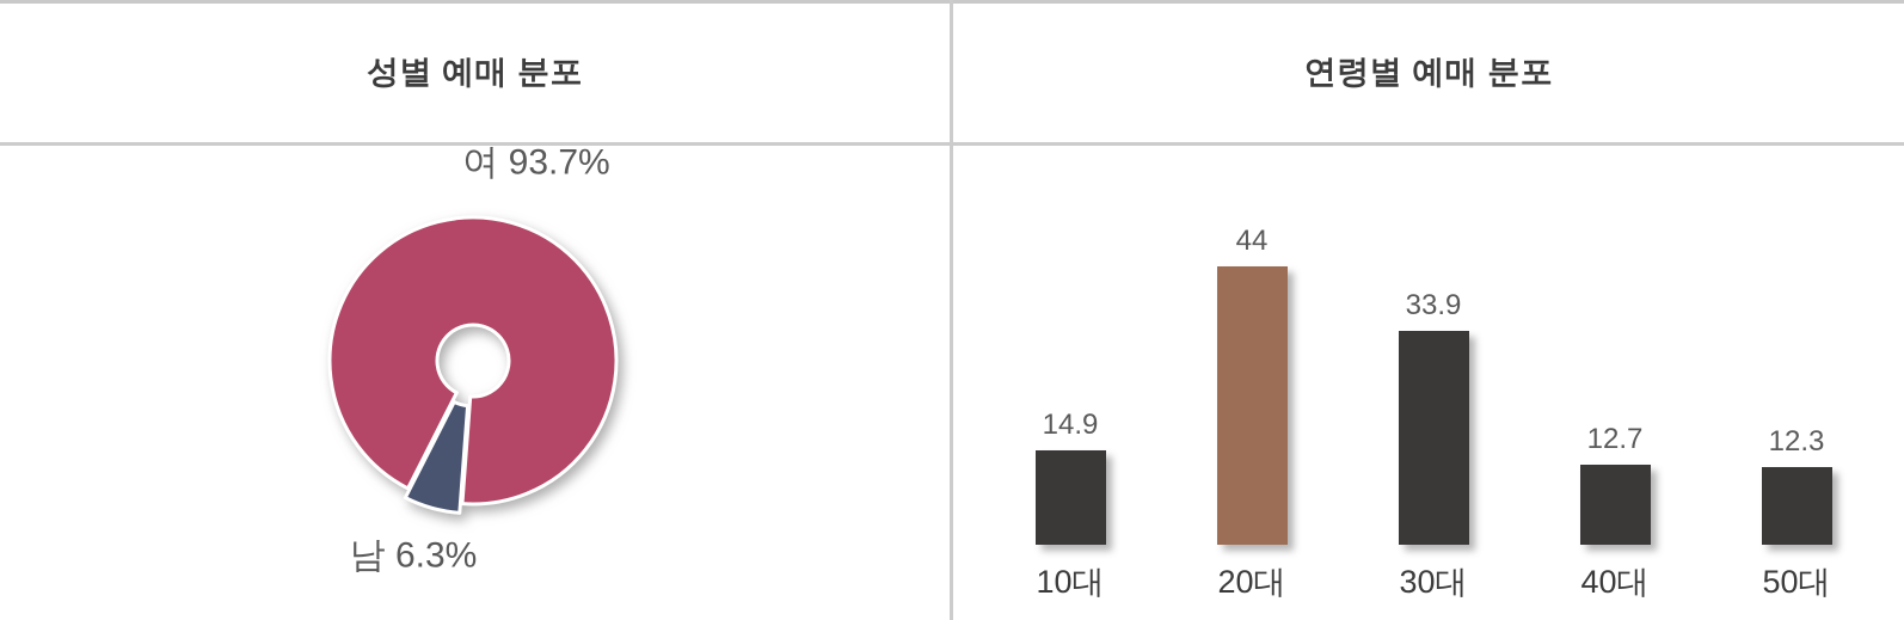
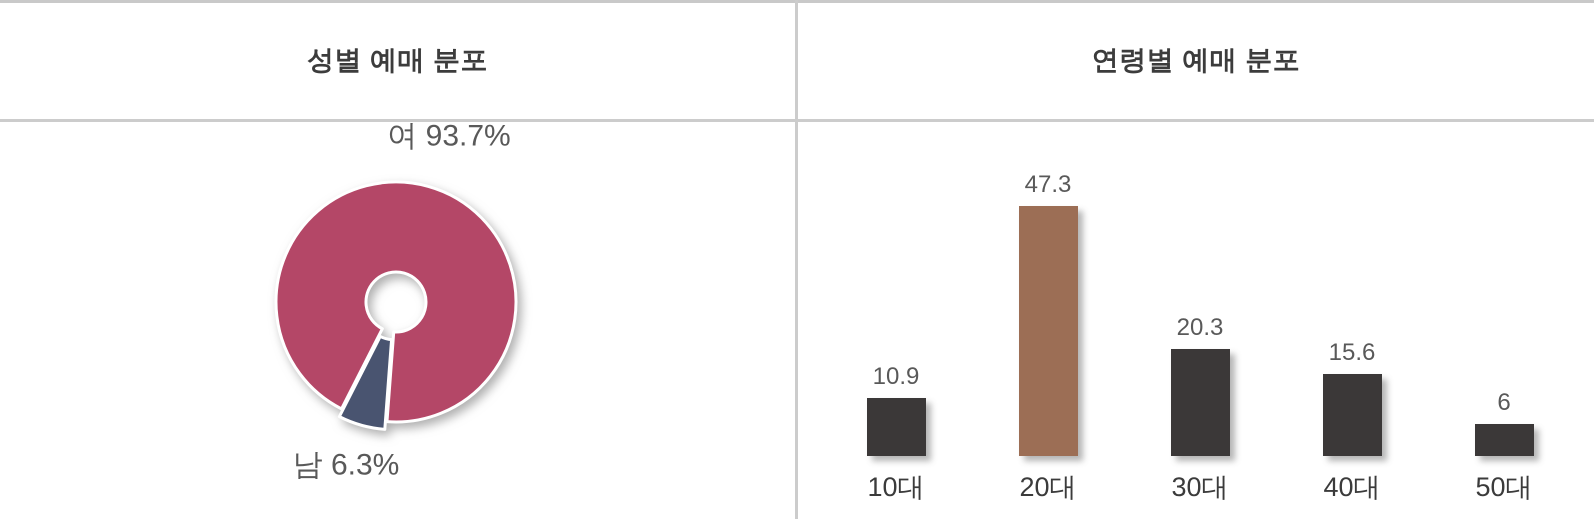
연령별 예매 분포/10대: 14.9 -> 10.9
연령별 예매 분포/20대: 44 -> 47.3
연령별 예매 분포/30대: 33.9 -> 20.3
연령별 예매 분포/40대: 12.7 -> 15.6
연령별 예매 분포/50대: 12.3 -> 6
